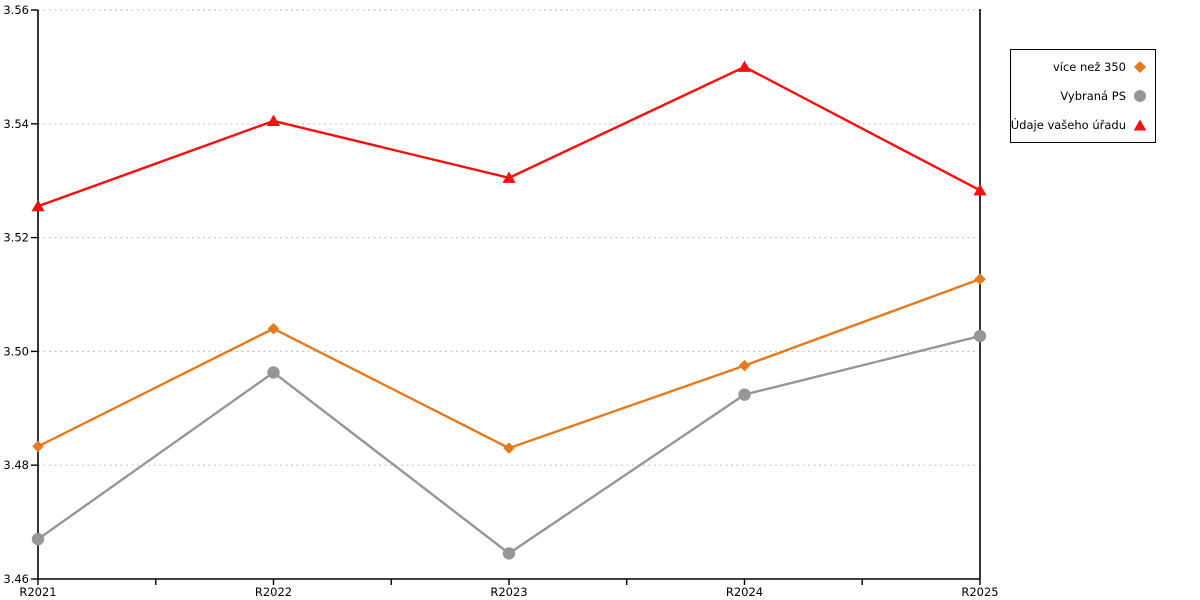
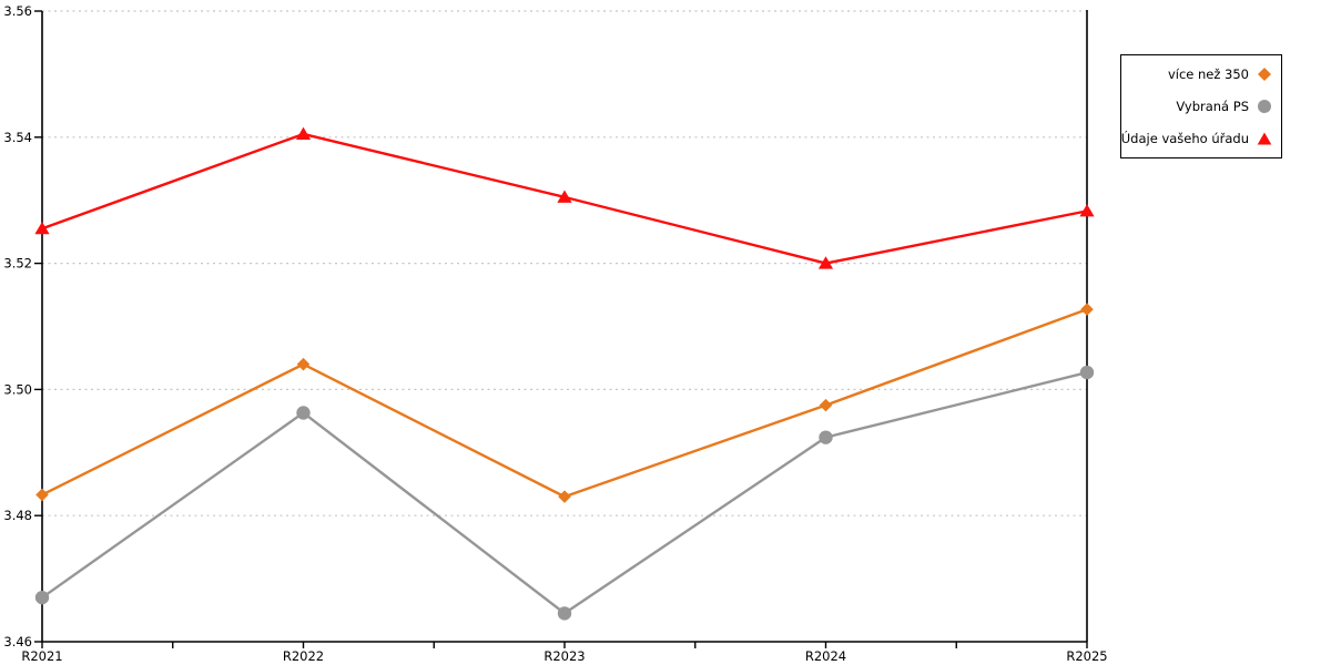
Údaje vašeho úřadu/R2024: 3.550 -> 3.520
